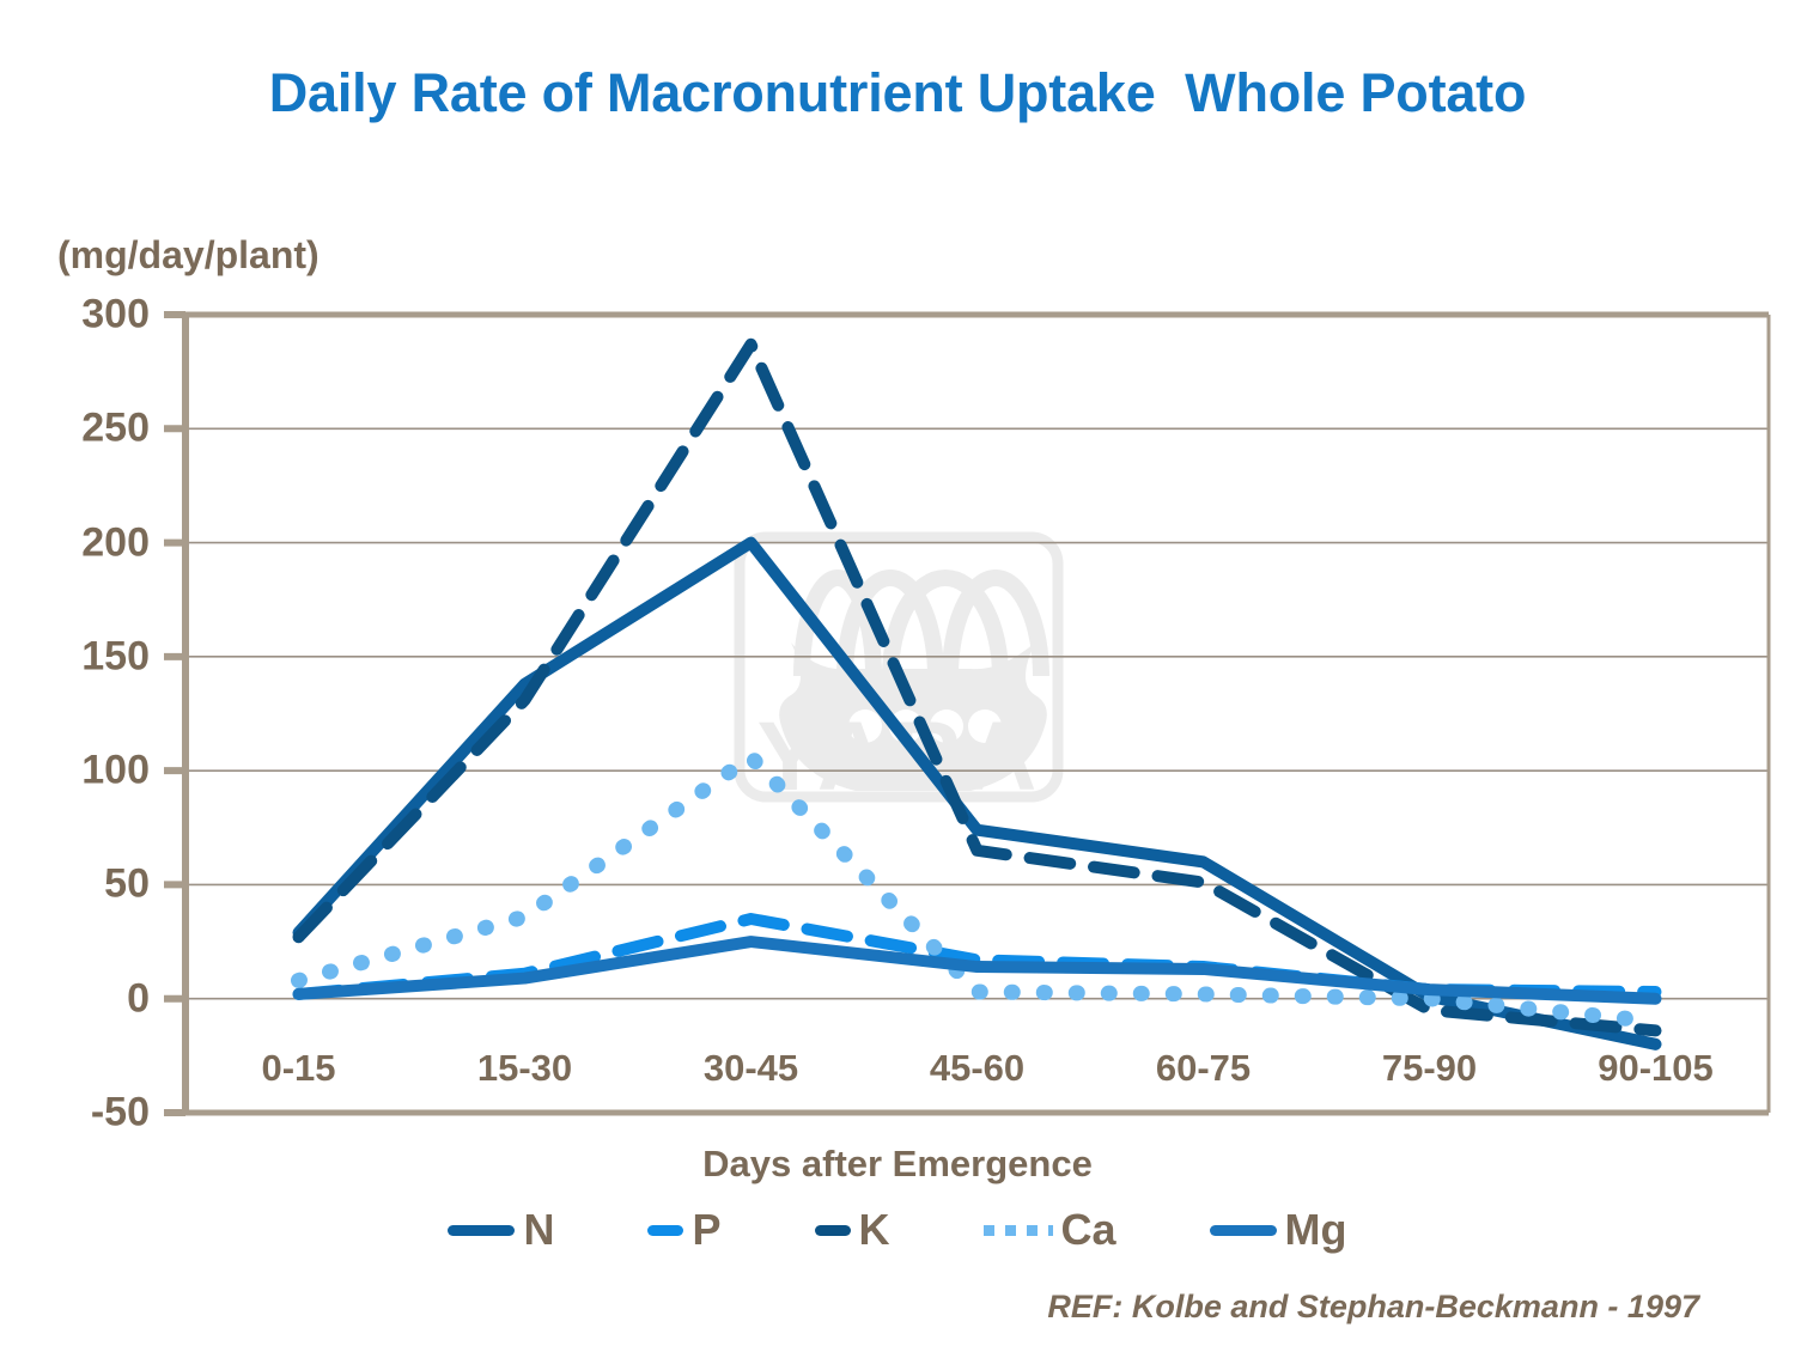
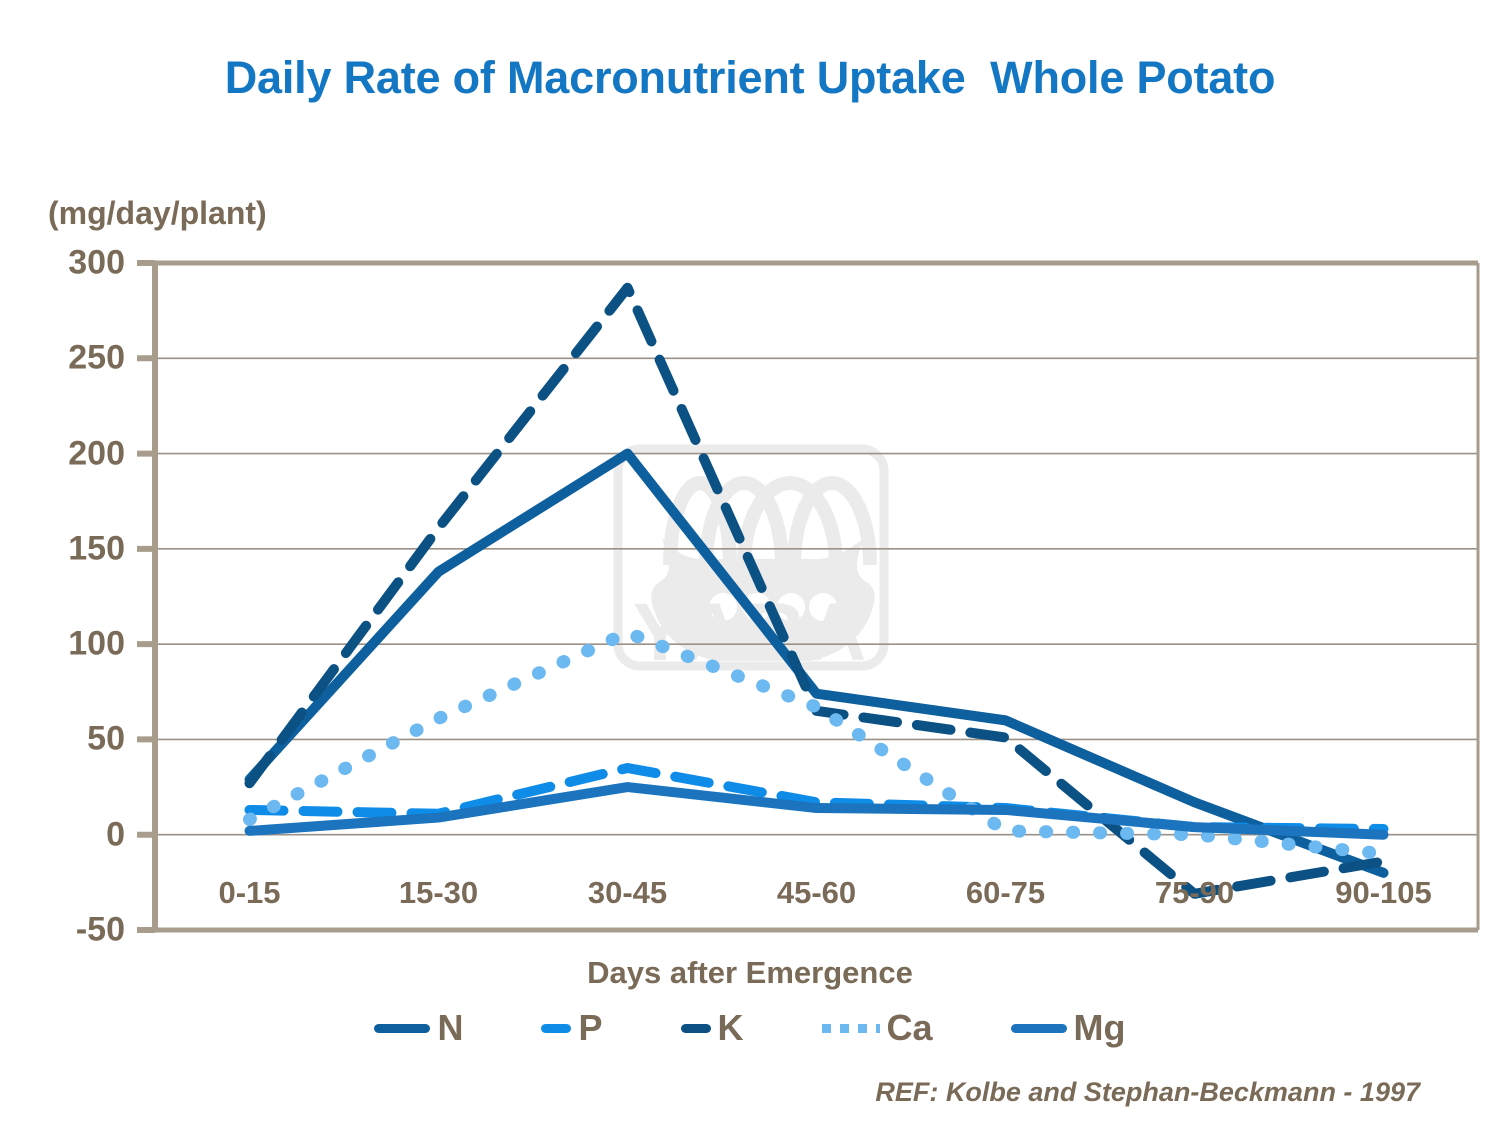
P/0-15: 2 -> 13
K/15-30: 131 -> 161
Ca/15-30: 36 -> 61
Ca/45-60: 3 -> 67
N/75-90: 1 -> 17
K/75-90: -5 -> -31
